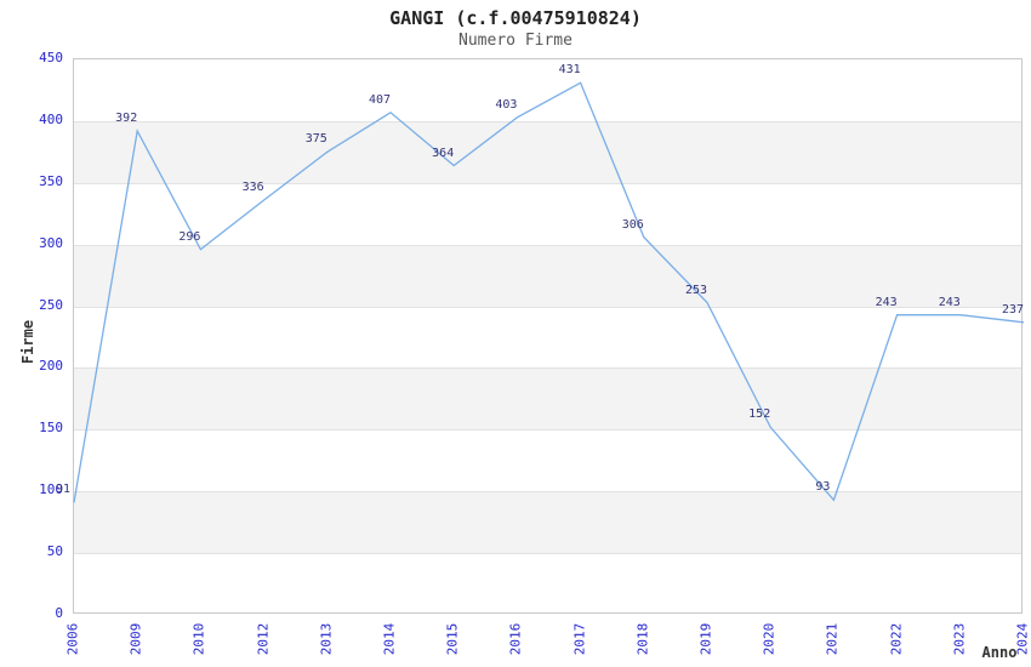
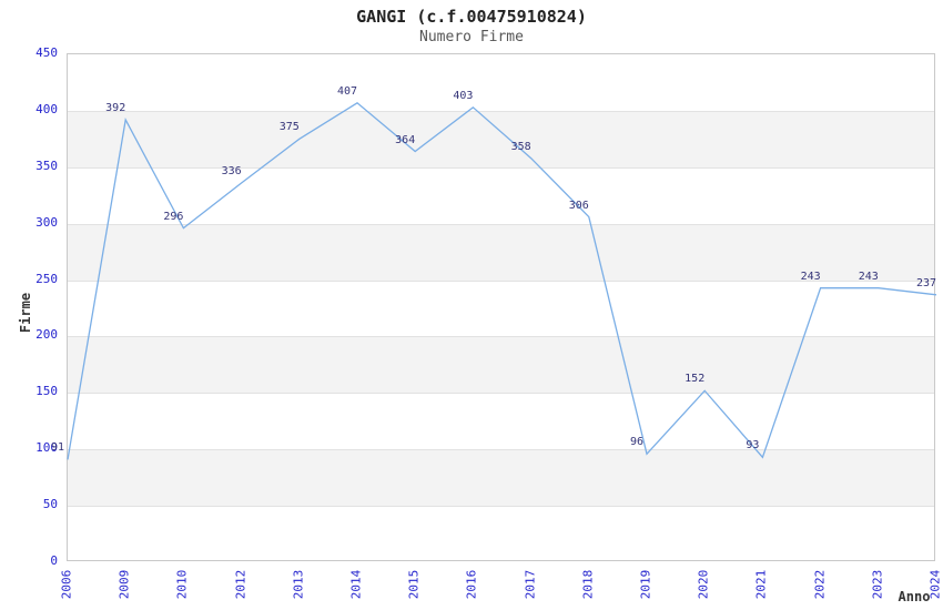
2017: 431 -> 358
2019: 253 -> 96
